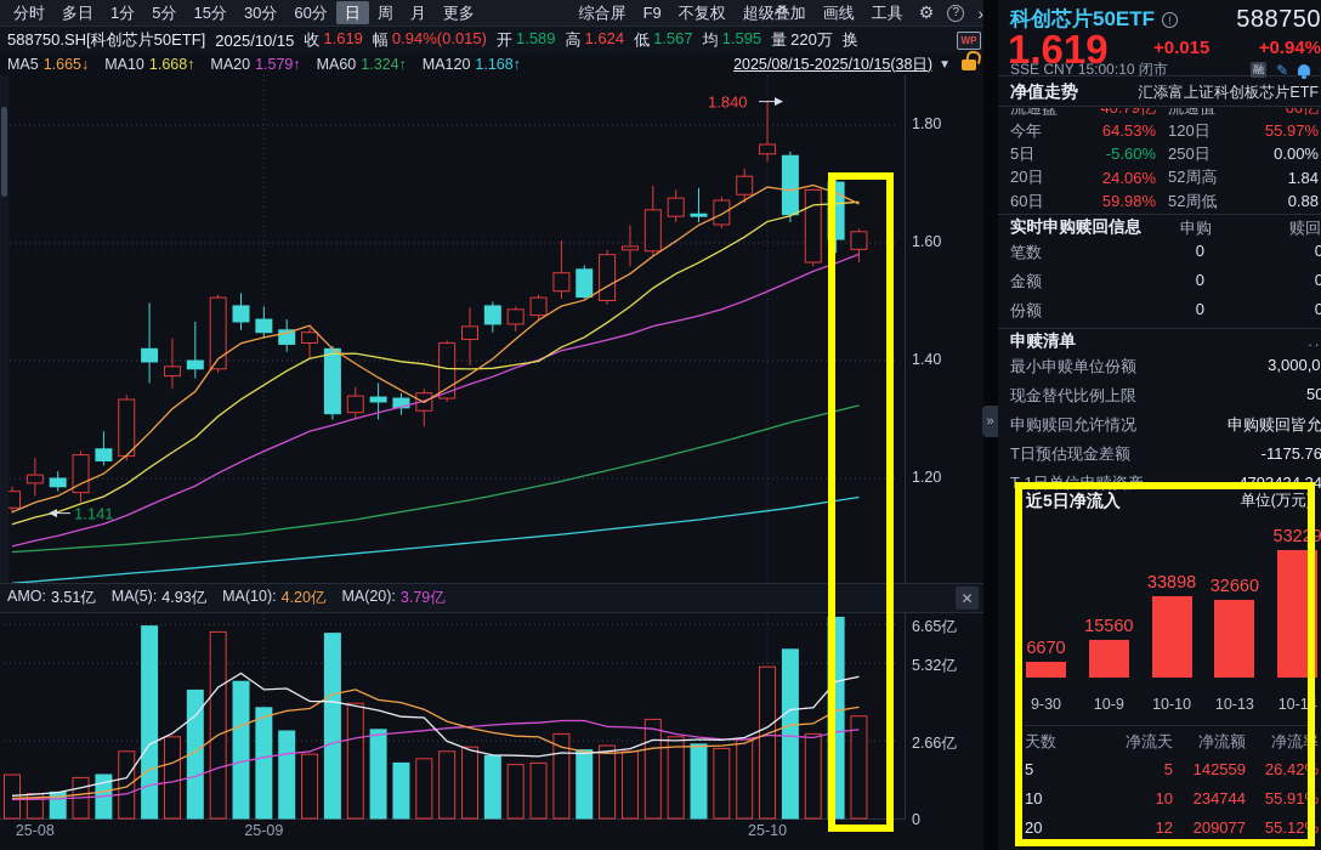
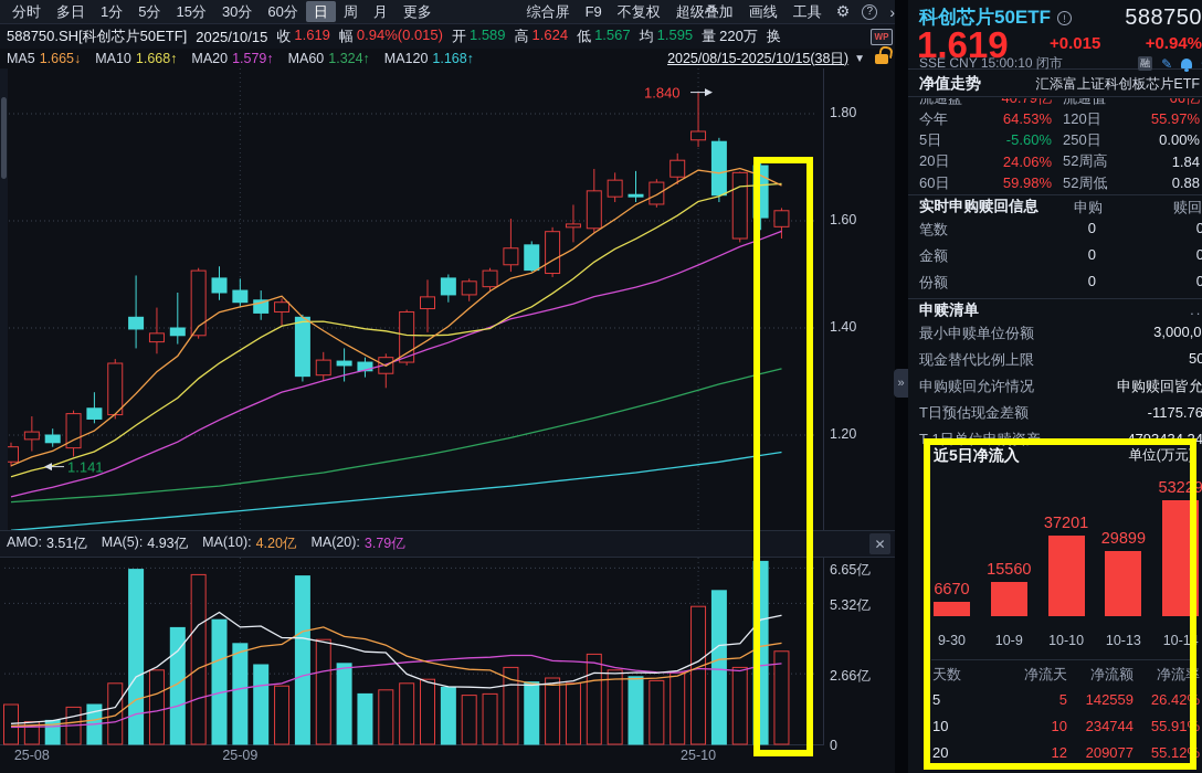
近5日净流入/10-10: 33898 -> 37201
近5日净流入/10-13: 32660 -> 29899
